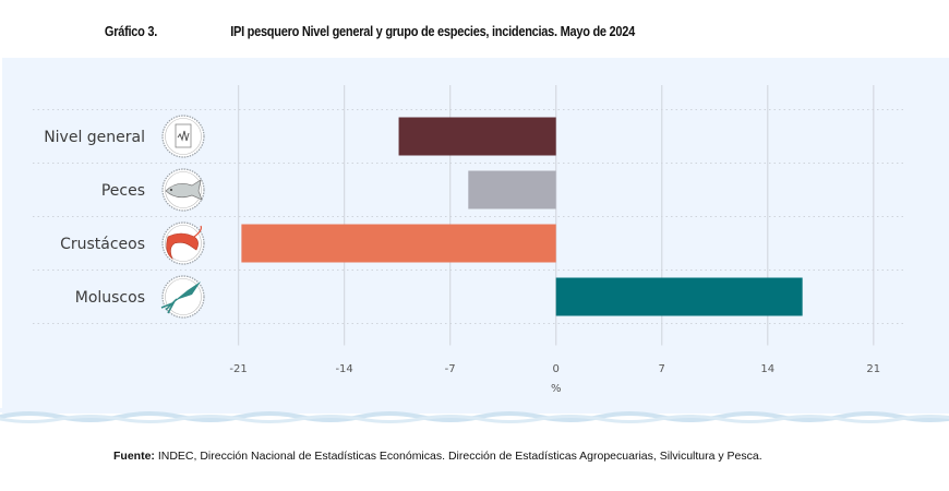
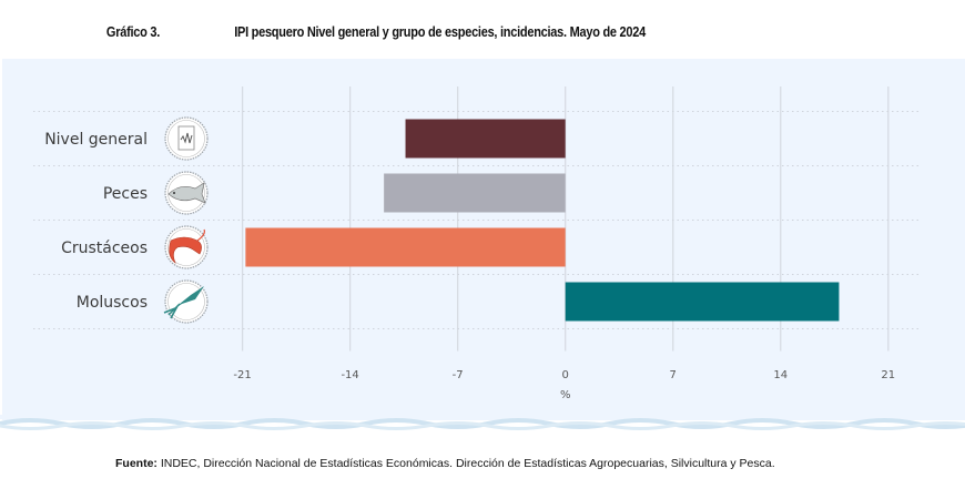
Peces: -5.8 -> -11.8
Moluscos: 16.3 -> 17.8
